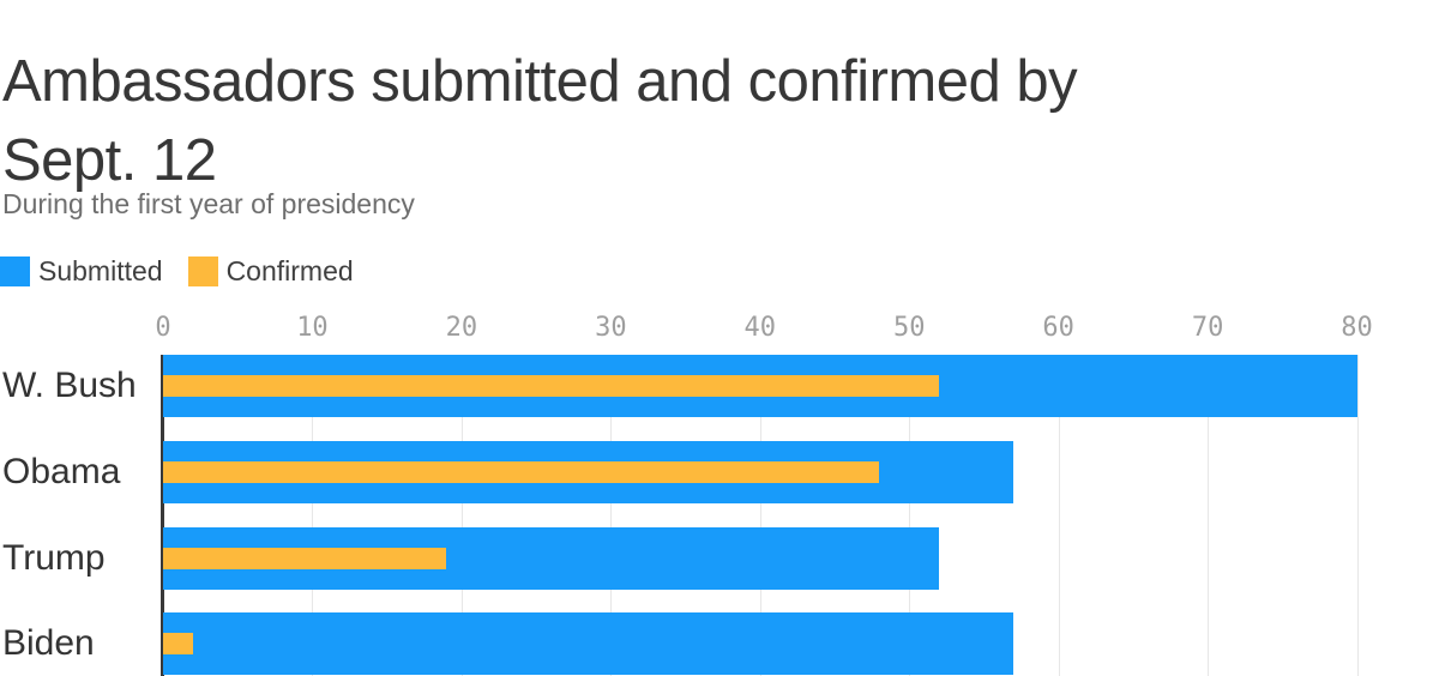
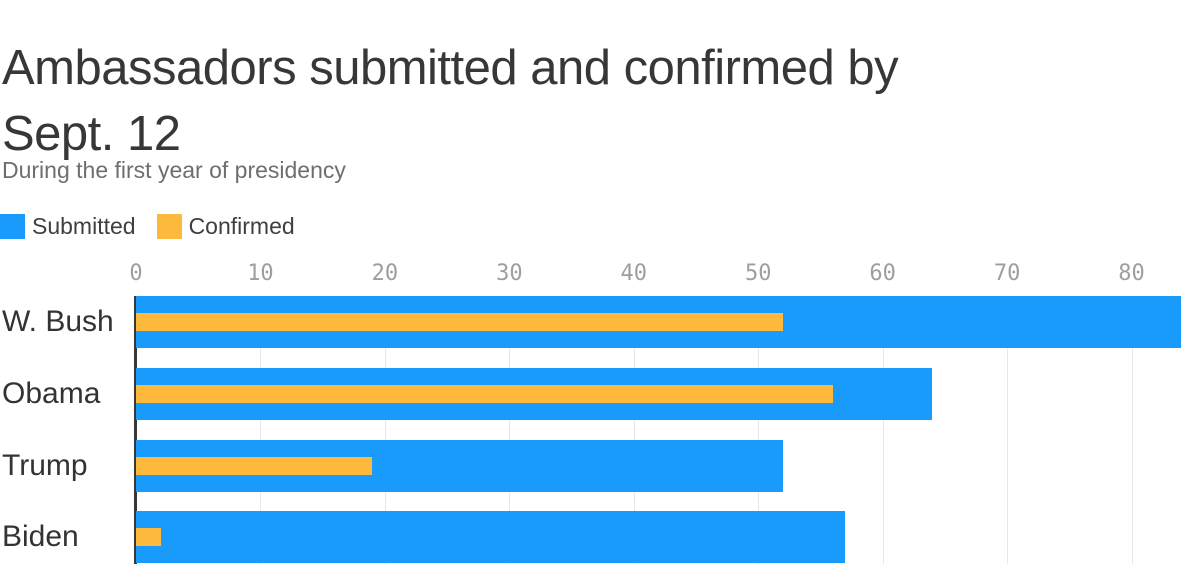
Submitted/W. Bush: 80 -> 84
Submitted/Obama: 57 -> 64
Confirmed/Obama: 48 -> 56
